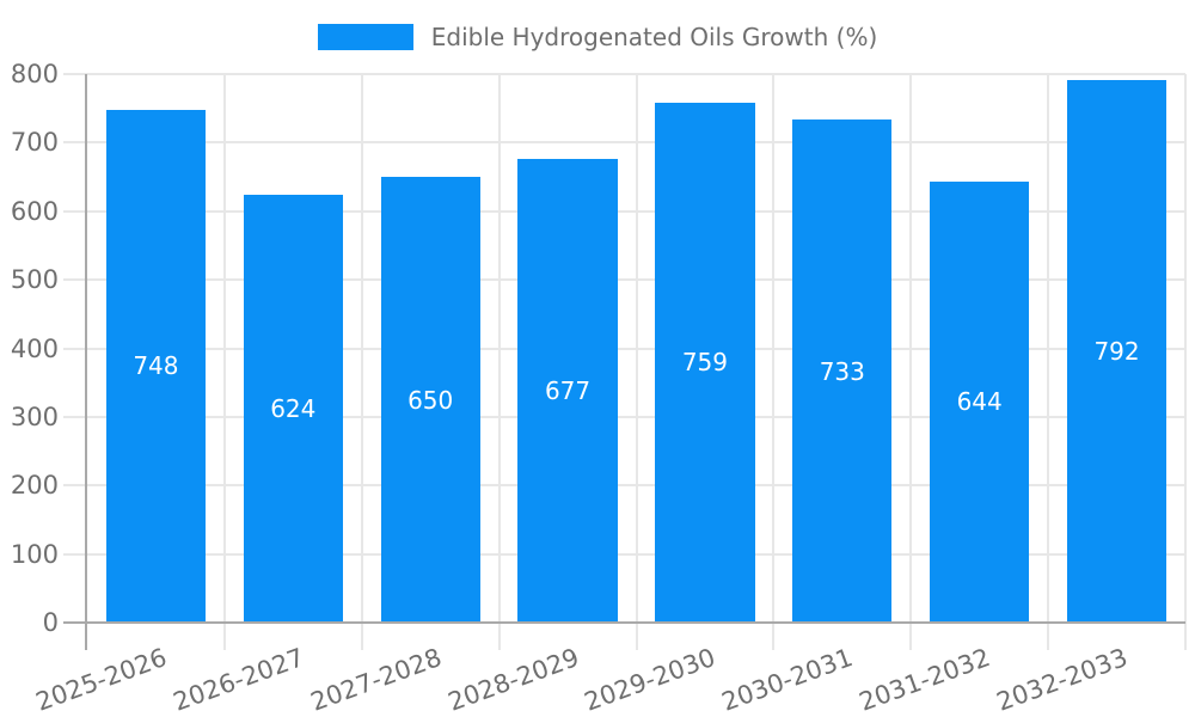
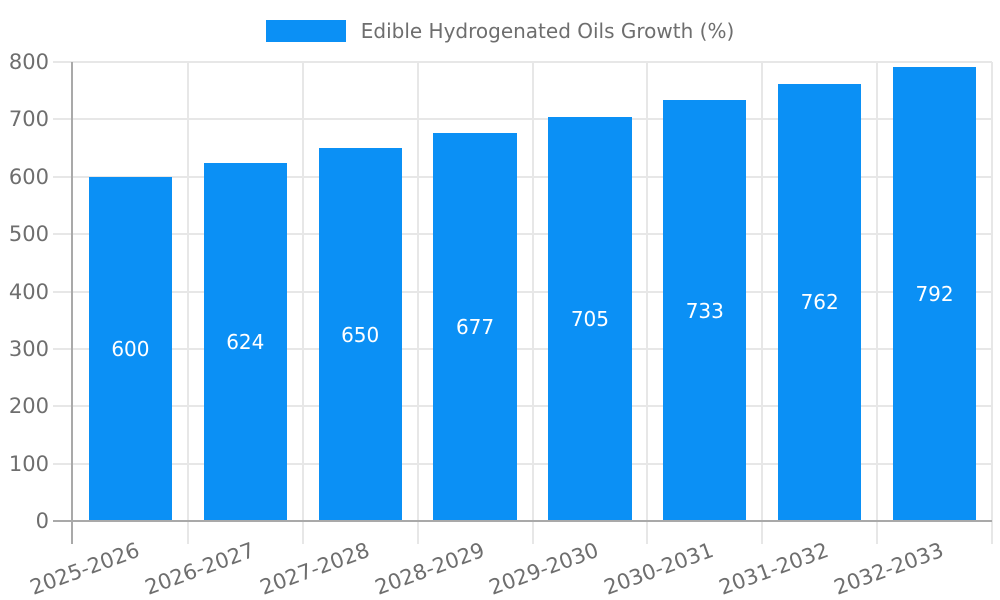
2025-2026: 748 -> 600
2029-2030: 759 -> 705
2031-2032: 644 -> 762
